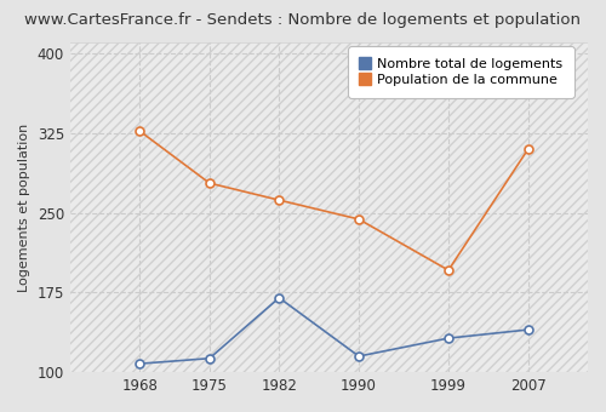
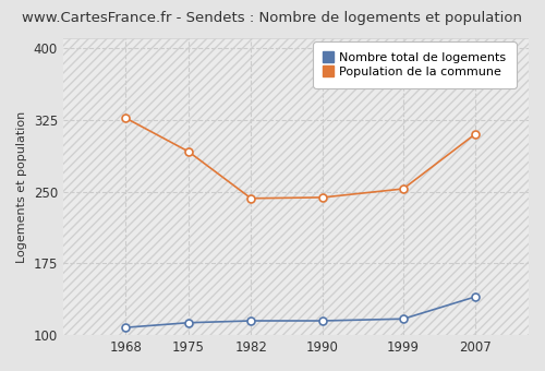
Population de la commune/1975: 278 -> 292
Nombre total de logements/1982: 170 -> 115
Population de la commune/1982: 262 -> 243
Nombre total de logements/1999: 132 -> 117
Population de la commune/1999: 196 -> 253
